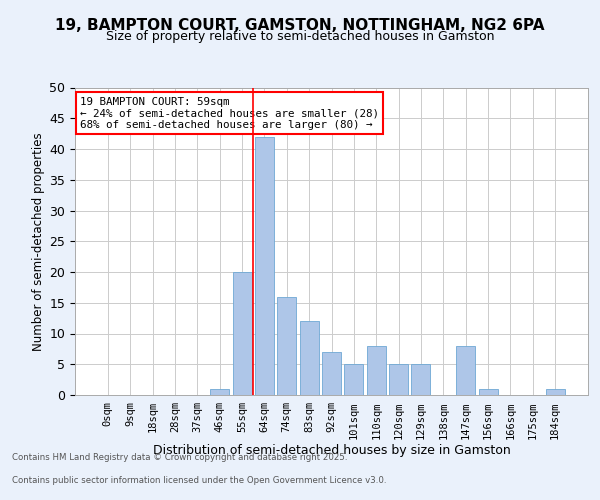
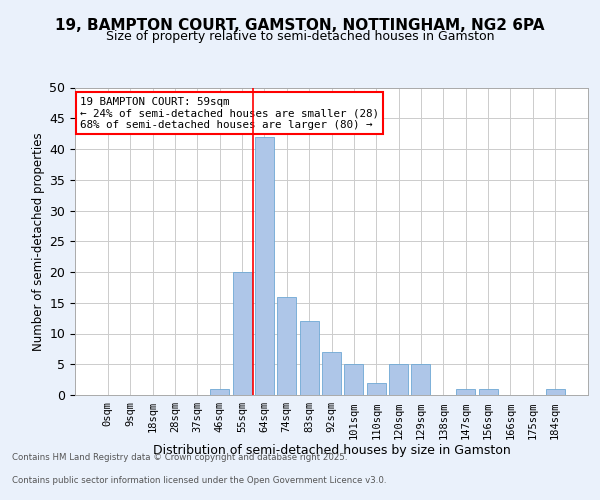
110sqm: 8 -> 2
147sqm: 8 -> 1
